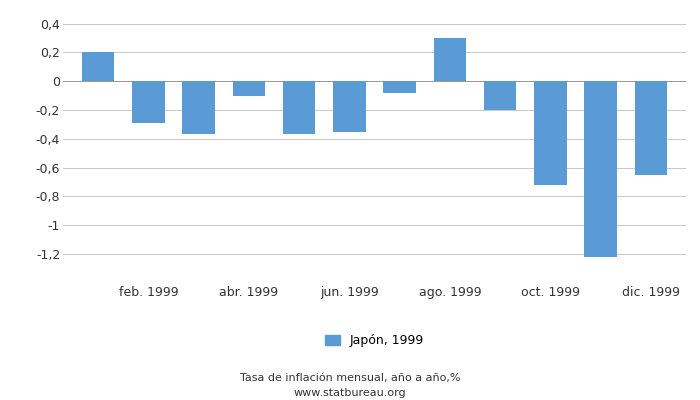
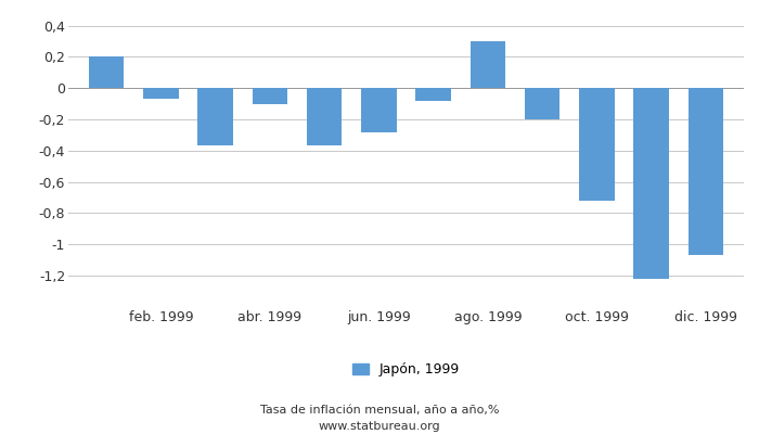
feb. 1999: -0,29 -> -0,07
jun. 1999: -0,35 -> -0,28
dic. 1999: -0,65 -> -1,07
